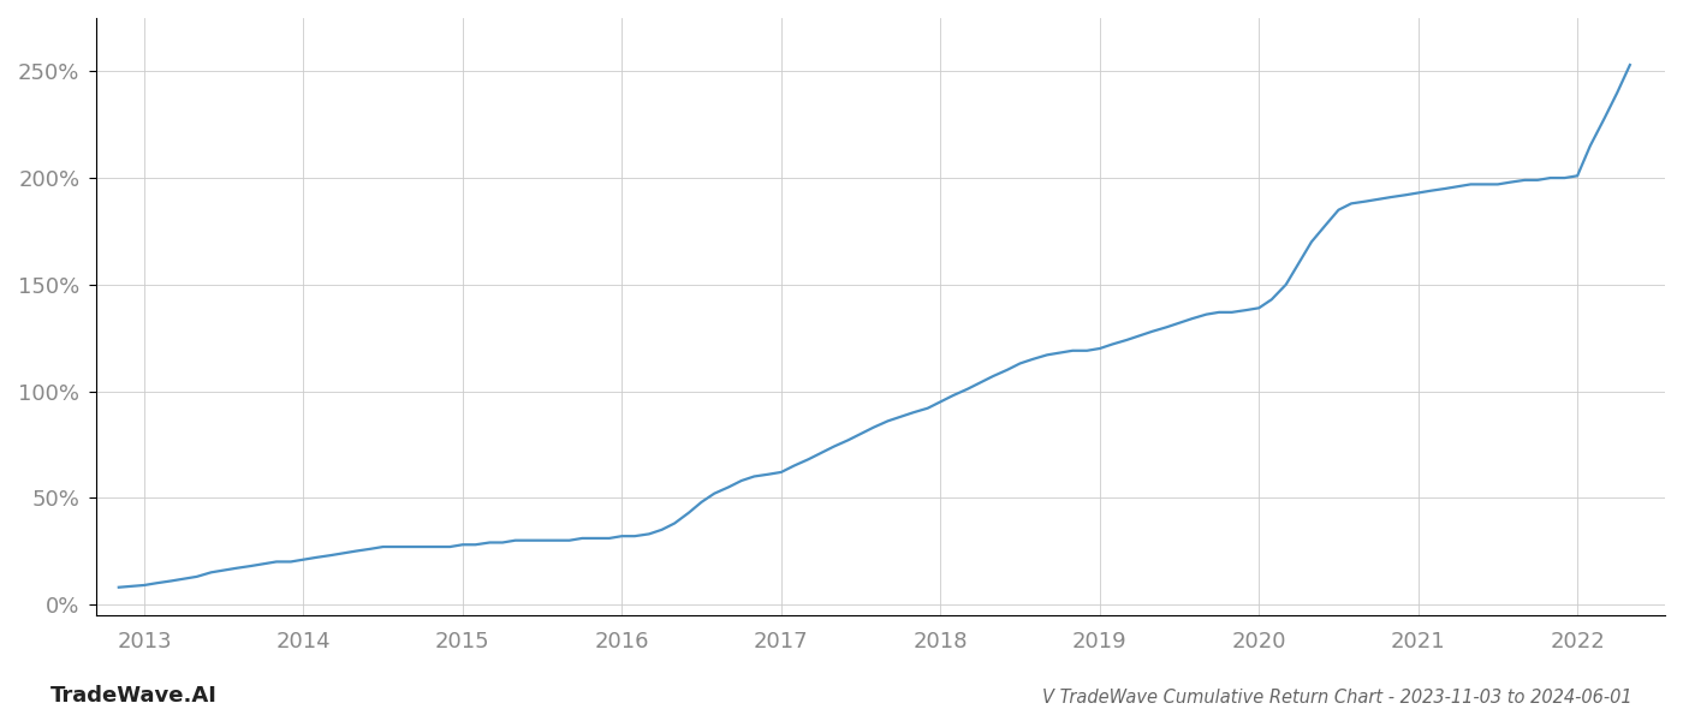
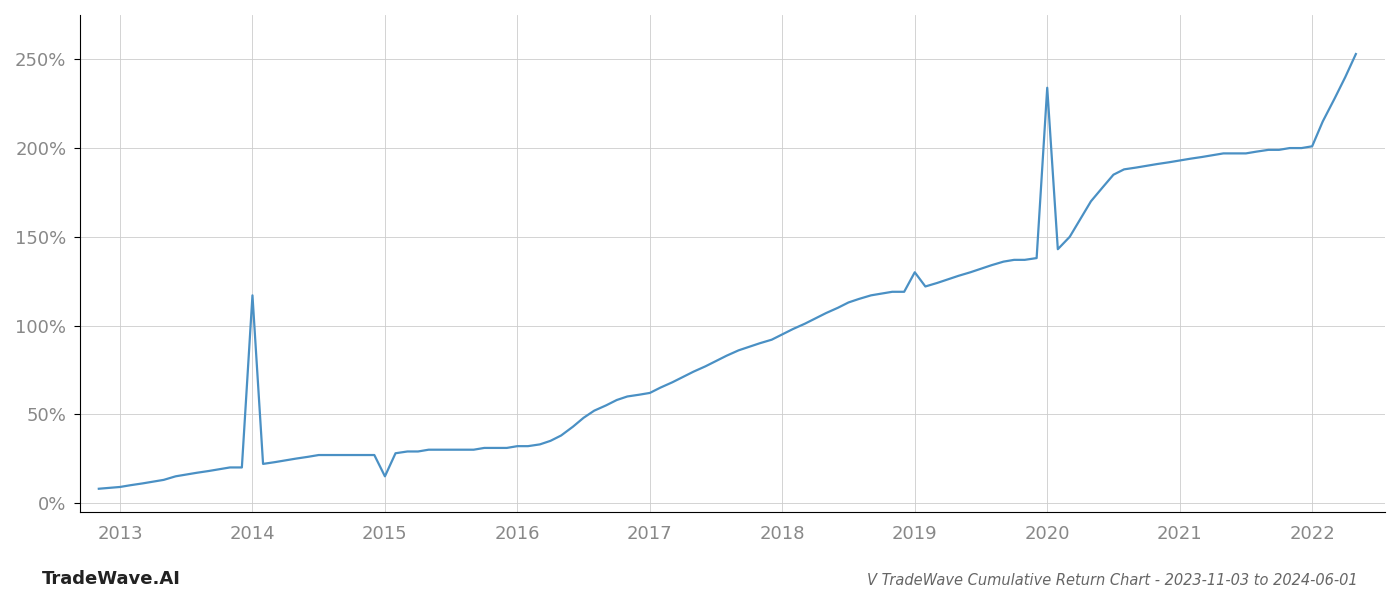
2014: 21% -> 117%
2015: 28% -> 15%
2019: 120% -> 130%
2020: 139% -> 234%
